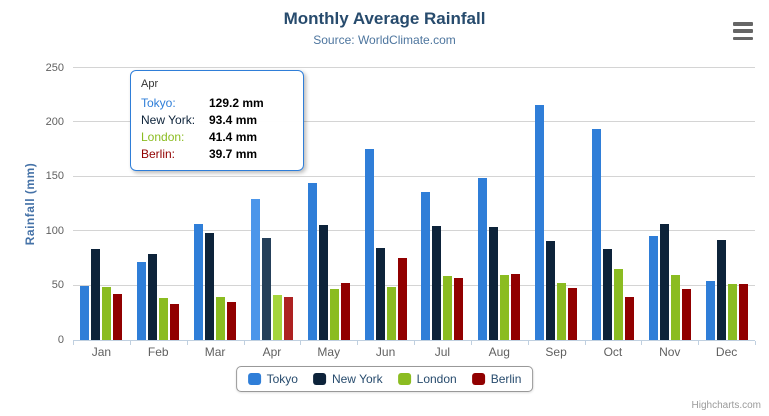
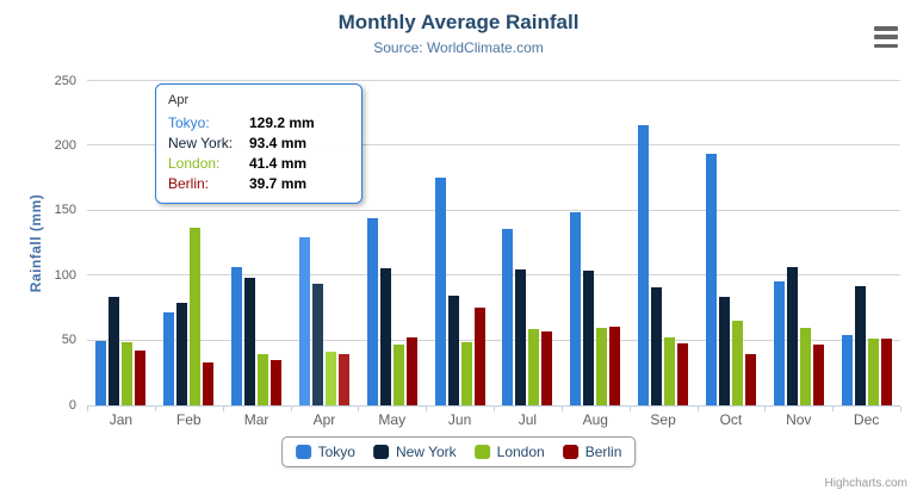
London/Feb: 39 -> 137
